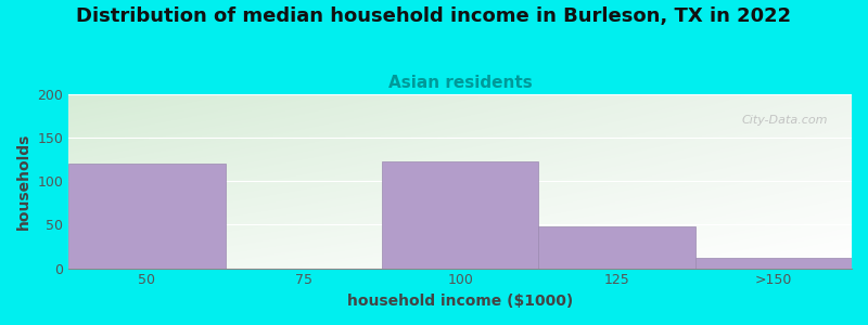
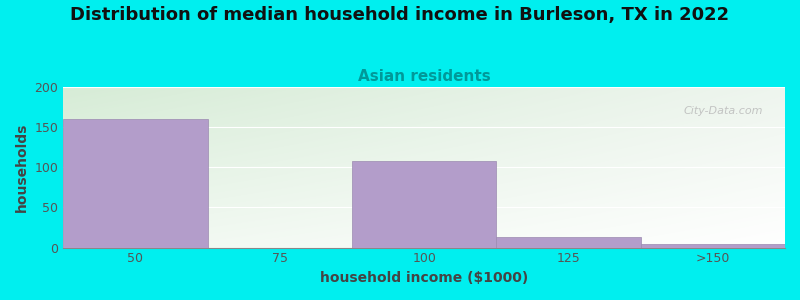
50: 120 -> 160
100: 122 -> 108
125: 48 -> 13
>150: 12 -> 5
